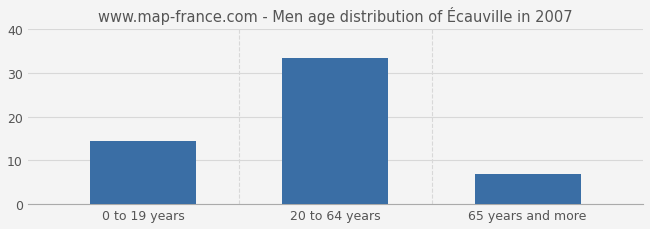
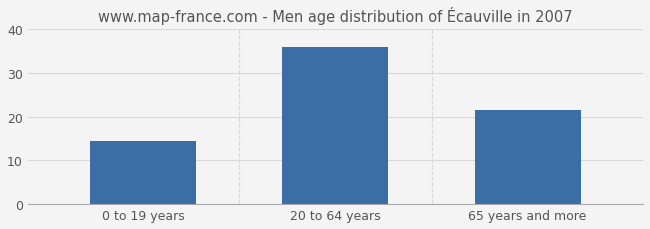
20 to 64 years: 33.5 -> 36.0
65 years and more: 7.0 -> 21.5
